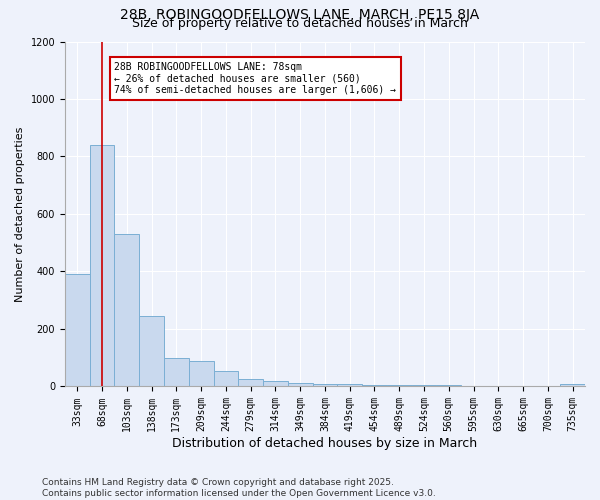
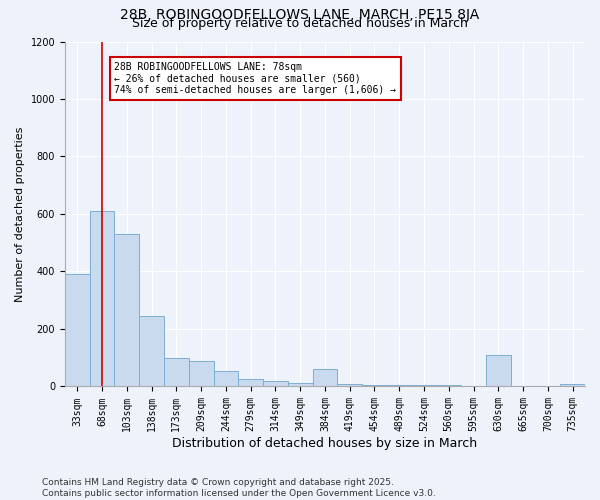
68sqm: 840 -> 610
384sqm: 10 -> 60
630sqm: 3 -> 110
